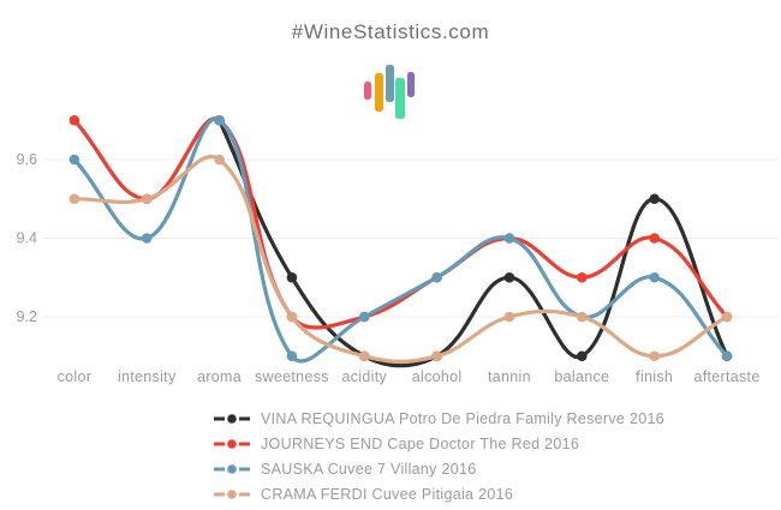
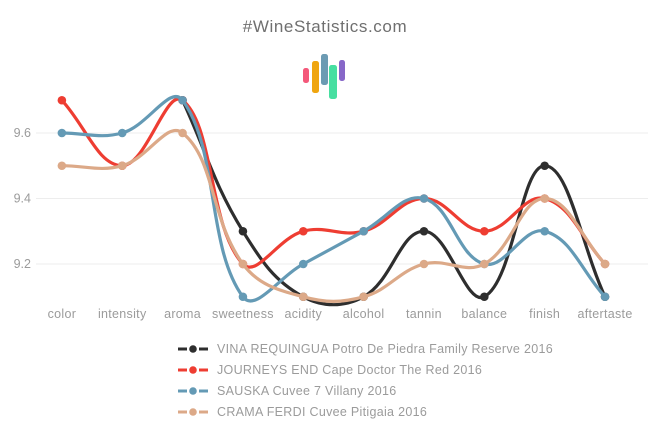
SAUSKA Cuvee 7 Villany 2016/intensity: 9.4 -> 9.6
JOURNEYS END Cape Doctor The Red 2016/acidity: 9.2 -> 9.3
CRAMA FERDI Cuvee Pitigaia 2016/finish: 9.1 -> 9.4
